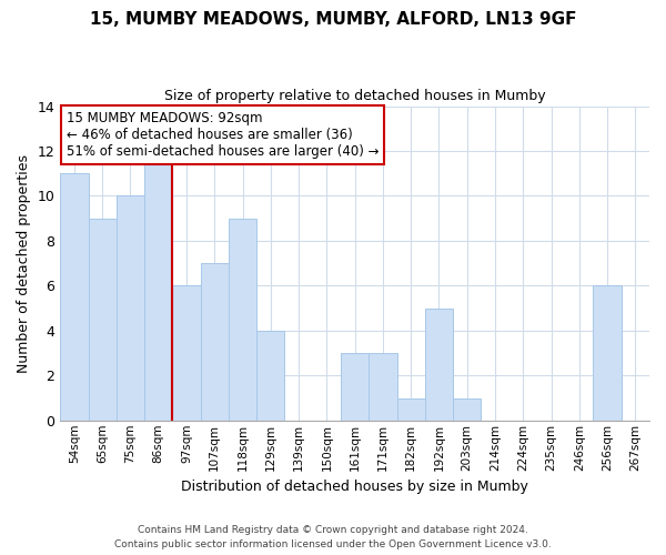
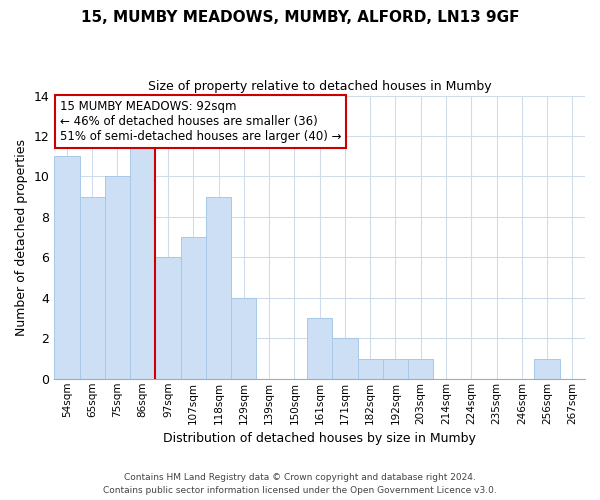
171sqm: 3 -> 2
192sqm: 5 -> 1
256sqm: 6 -> 1
